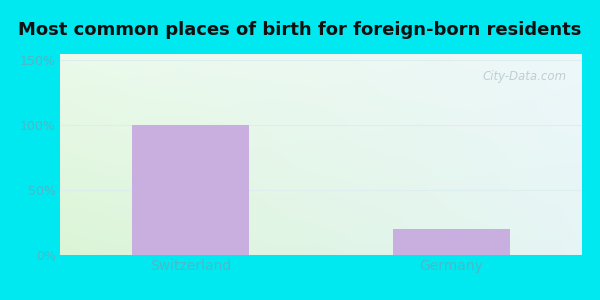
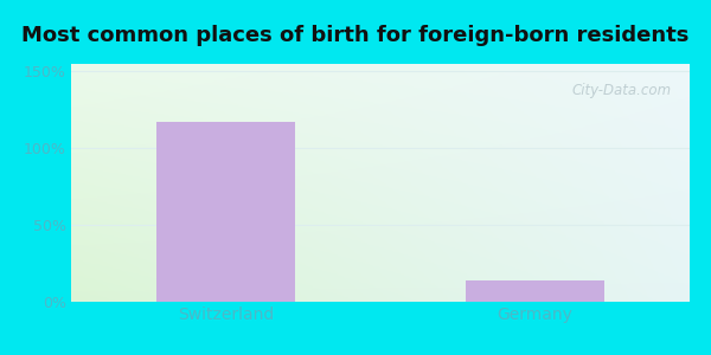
Switzerland: 100% -> 117%
Germany: 20% -> 14%
